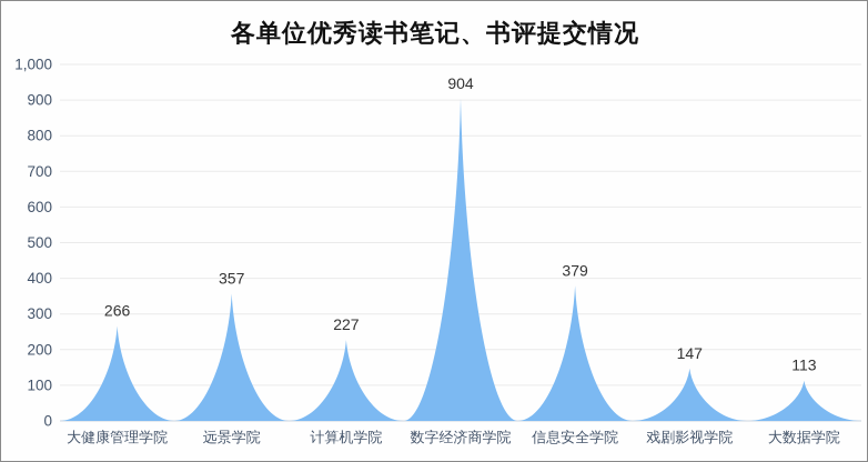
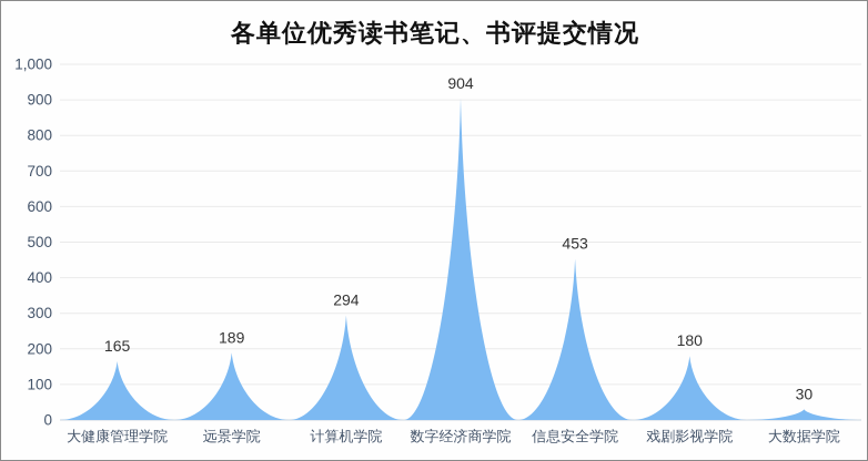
大健康管理学院: 266 -> 165
远景学院: 357 -> 189
计算机学院: 227 -> 294
信息安全学院: 379 -> 453
戏剧影视学院: 147 -> 180
大数据学院: 113 -> 30
